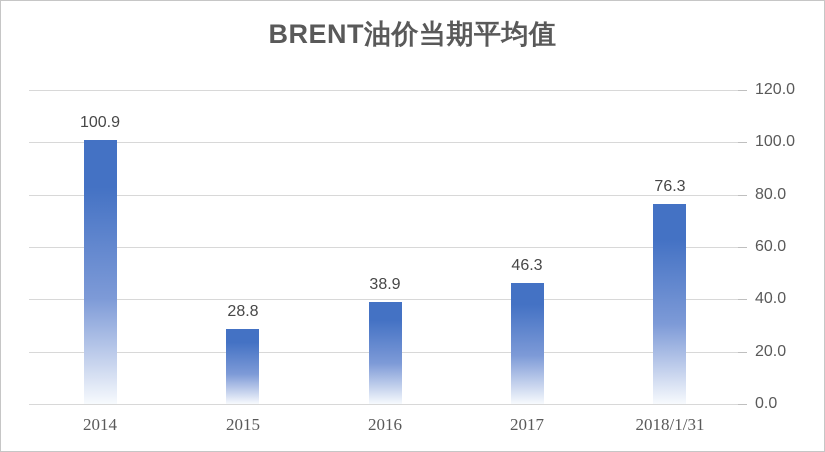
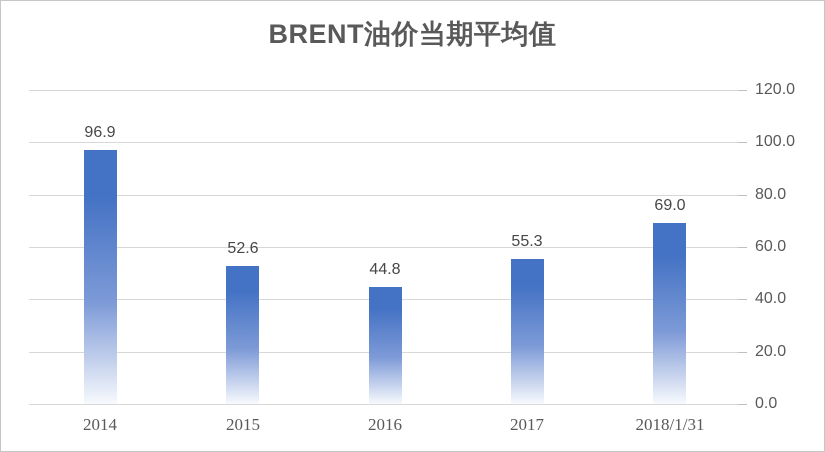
2014: 100.9 -> 96.9
2015: 28.8 -> 52.6
2016: 38.9 -> 44.8
2017: 46.3 -> 55.3
2018/1/31: 76.3 -> 69.0
